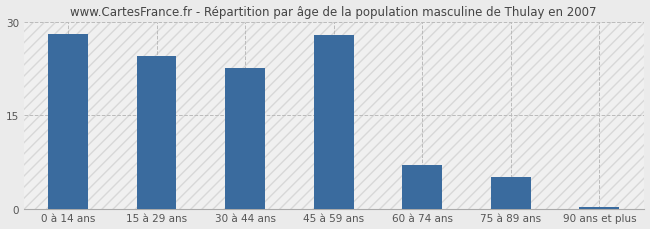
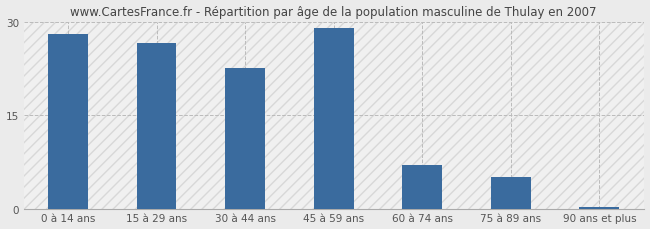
15 à 29 ans: 24.4 -> 26.5
45 à 59 ans: 27.8 -> 29.0
